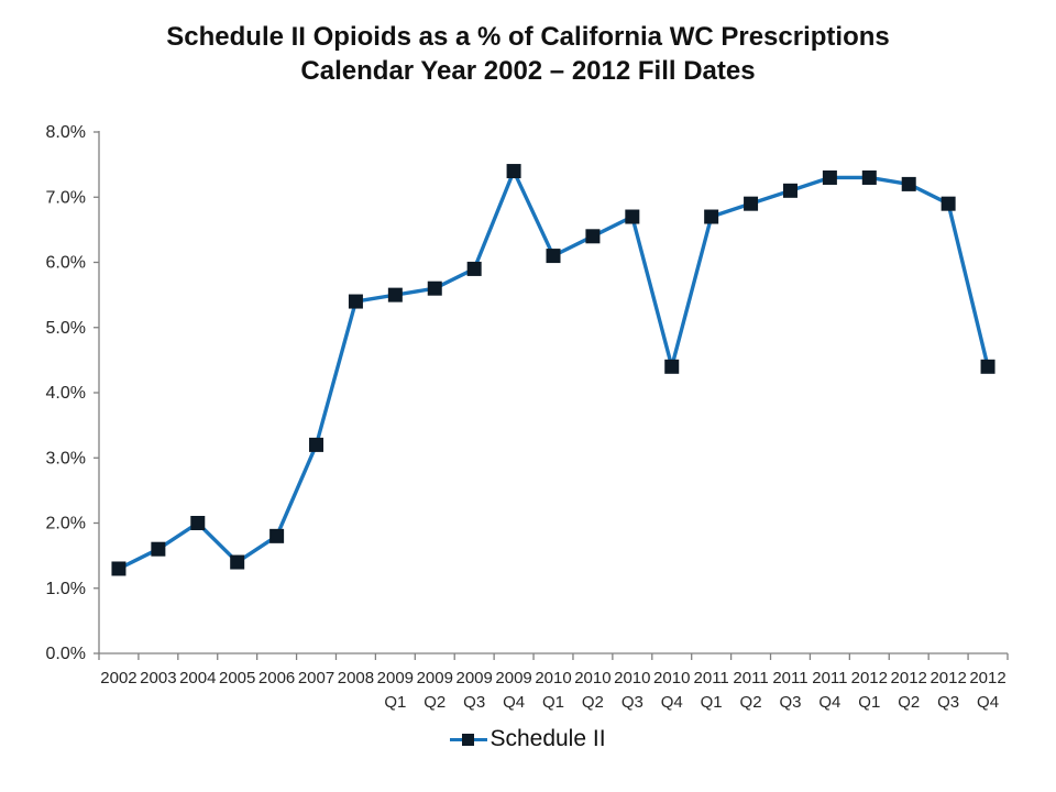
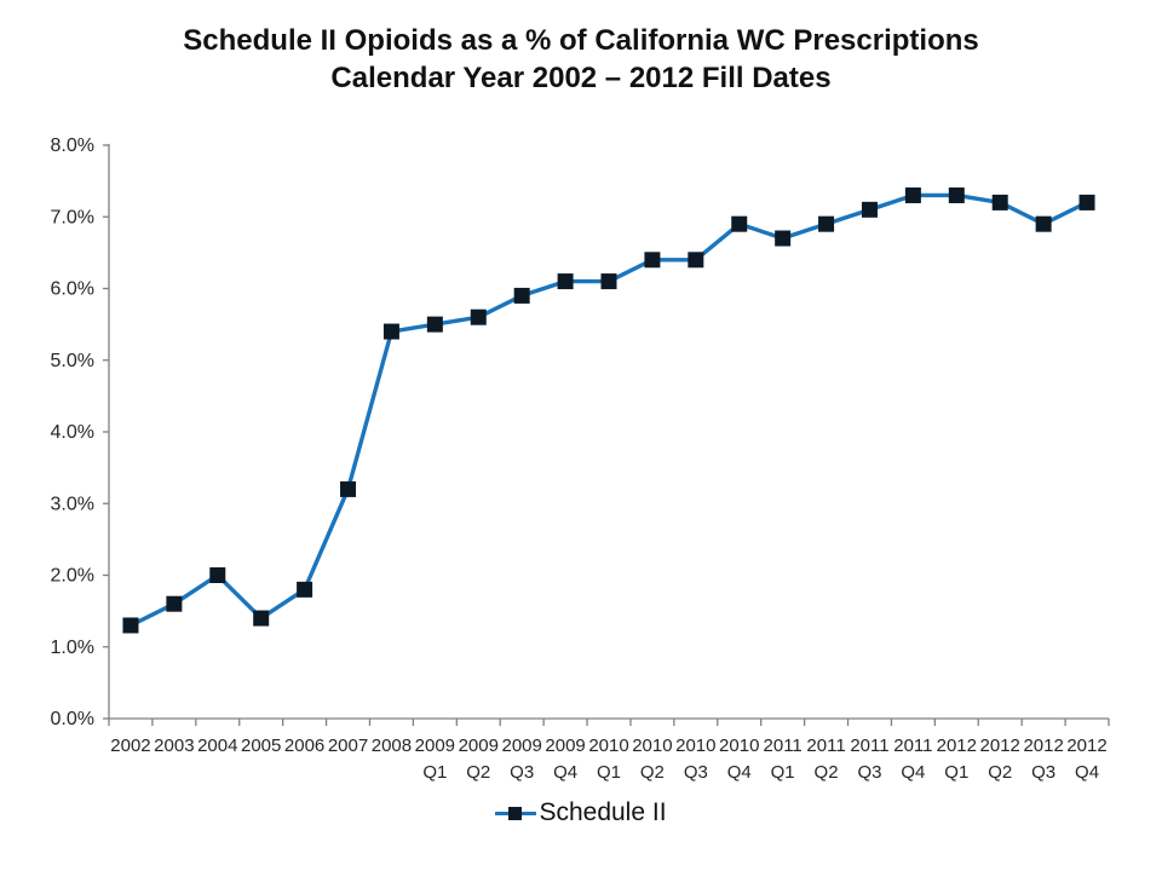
2009 Q4: 7.4% -> 6.1%
2010 Q3: 6.7% -> 6.4%
2010 Q4: 4.4% -> 6.9%
2012 Q4: 4.4% -> 7.2%
